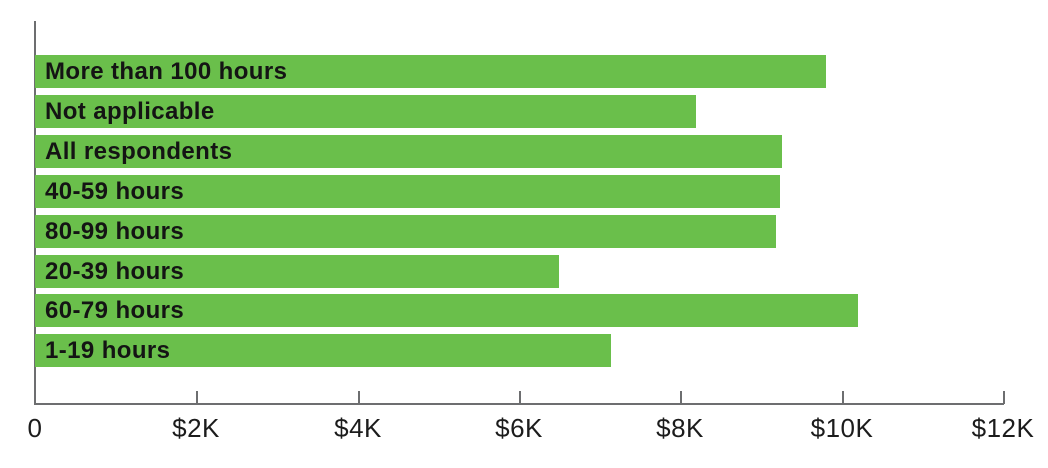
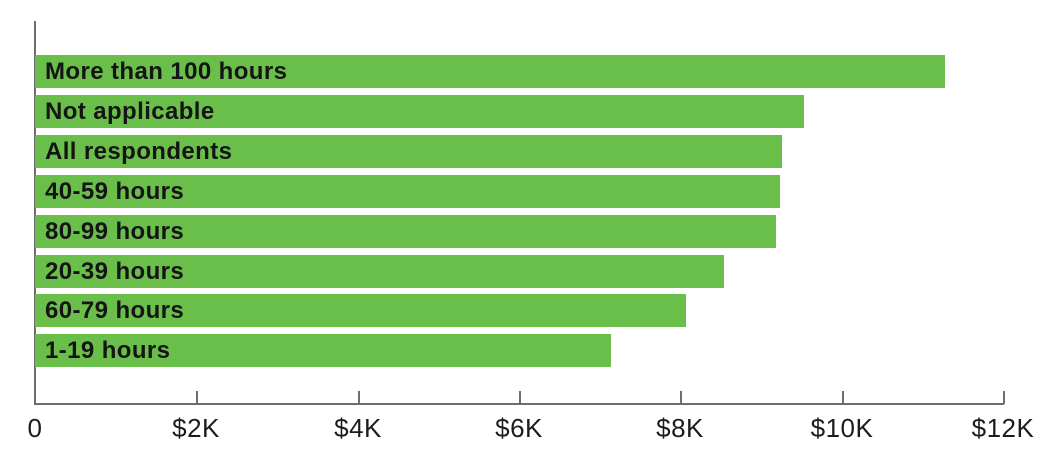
More than 100 hours: $9.8K -> $11.3K
Not applicable: $8.2K -> $9.5K
20-39 hours: $6.5K -> $8.5K
60-79 hours: $10.2K -> $8.1K
